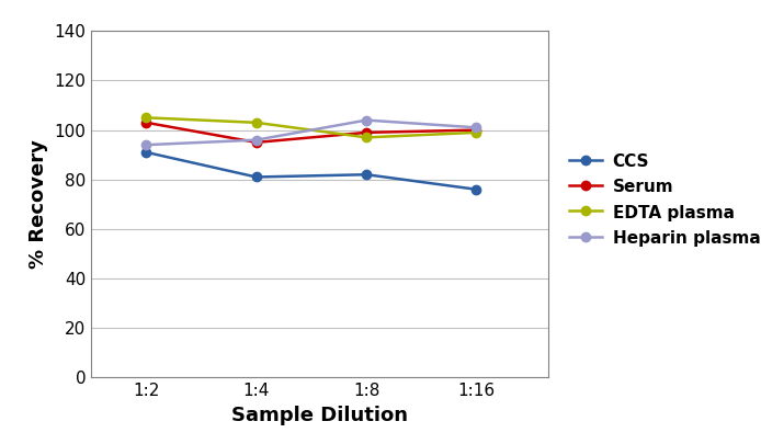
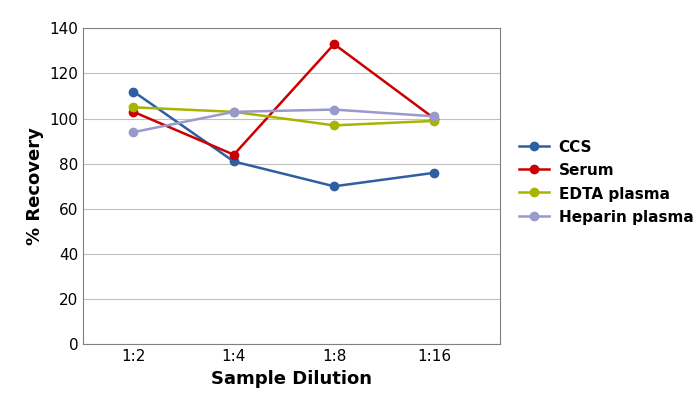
CCS/1:2: 91 -> 112
Serum/1:4: 95 -> 84
Heparin plasma/1:4: 96 -> 103
CCS/1:8: 82 -> 70
Serum/1:8: 99 -> 133
